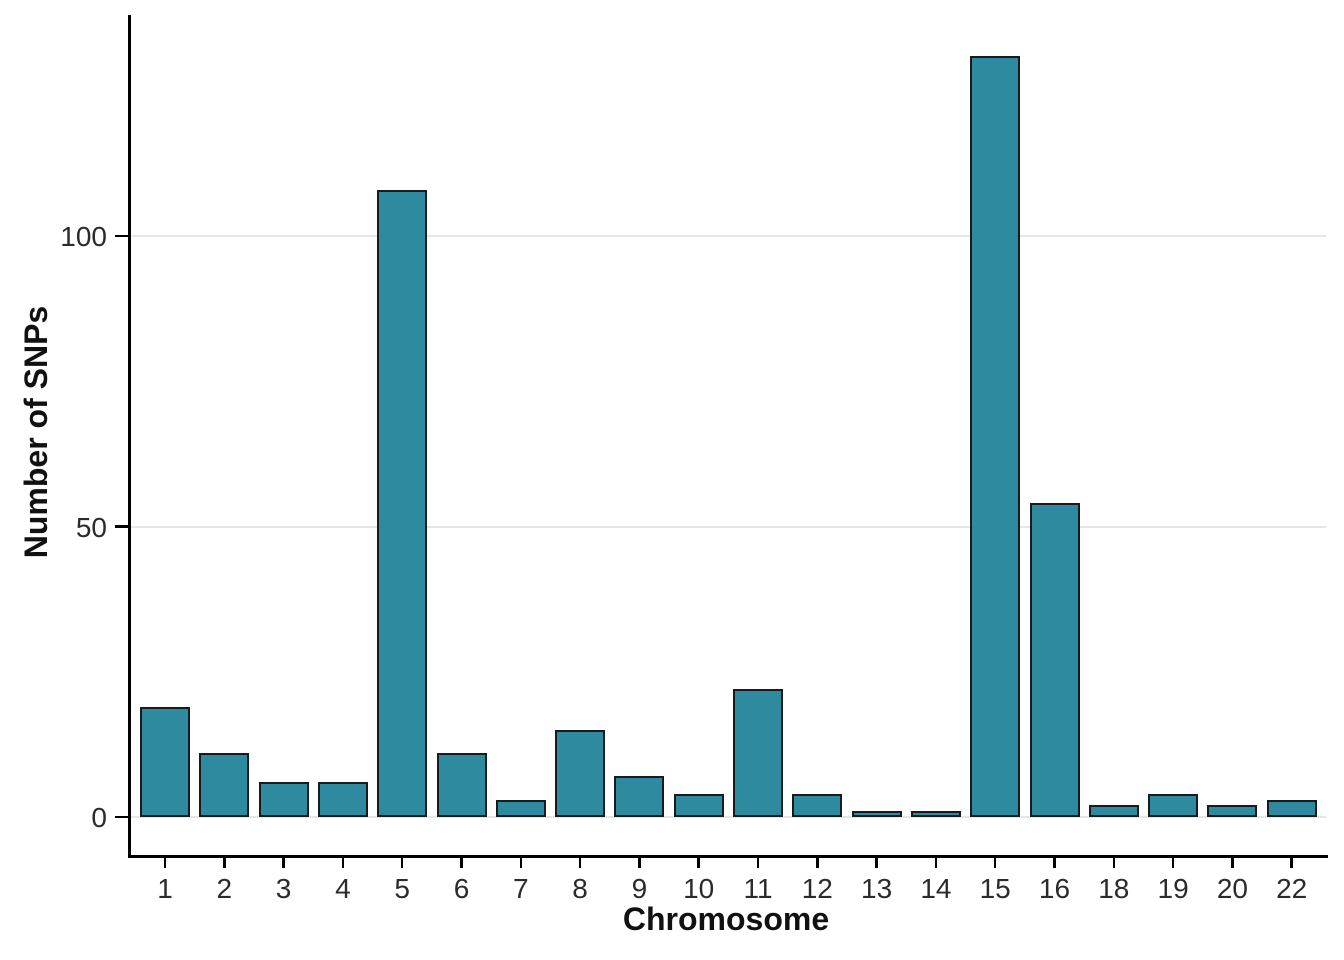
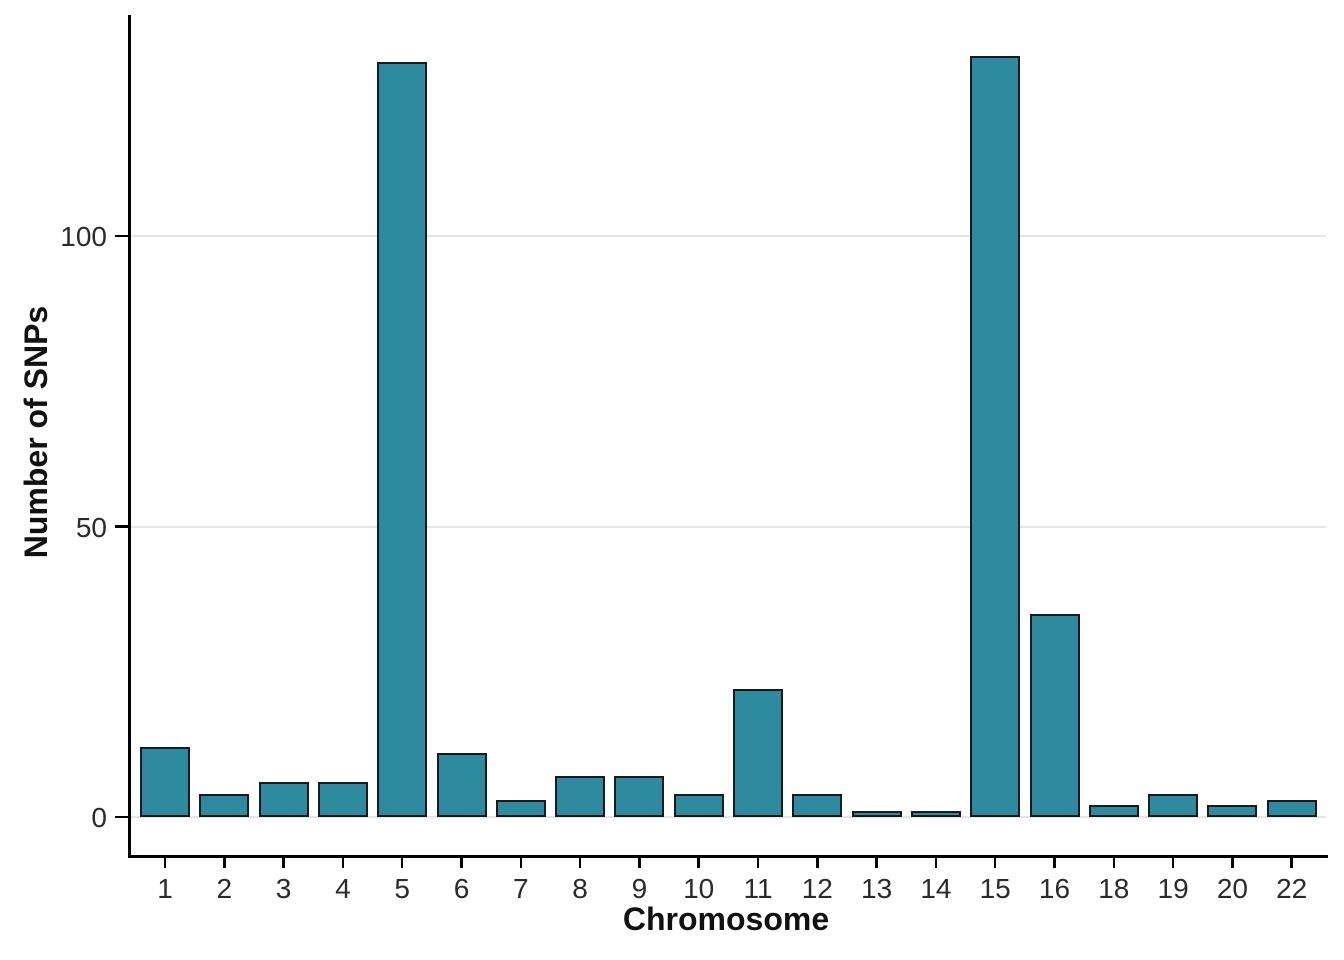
1: 19 -> 12
2: 11 -> 4
5: 108 -> 130
8: 15 -> 7
16: 54 -> 35
